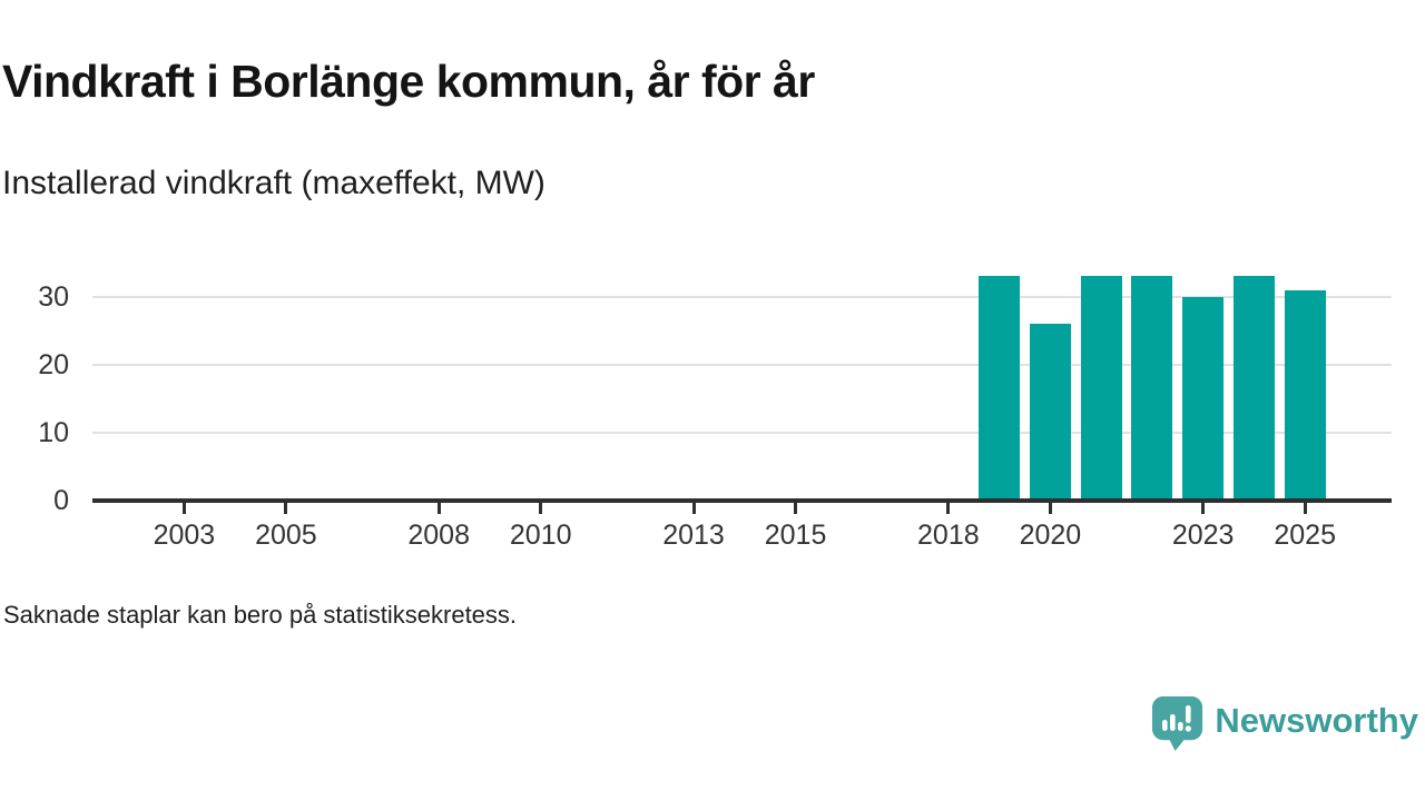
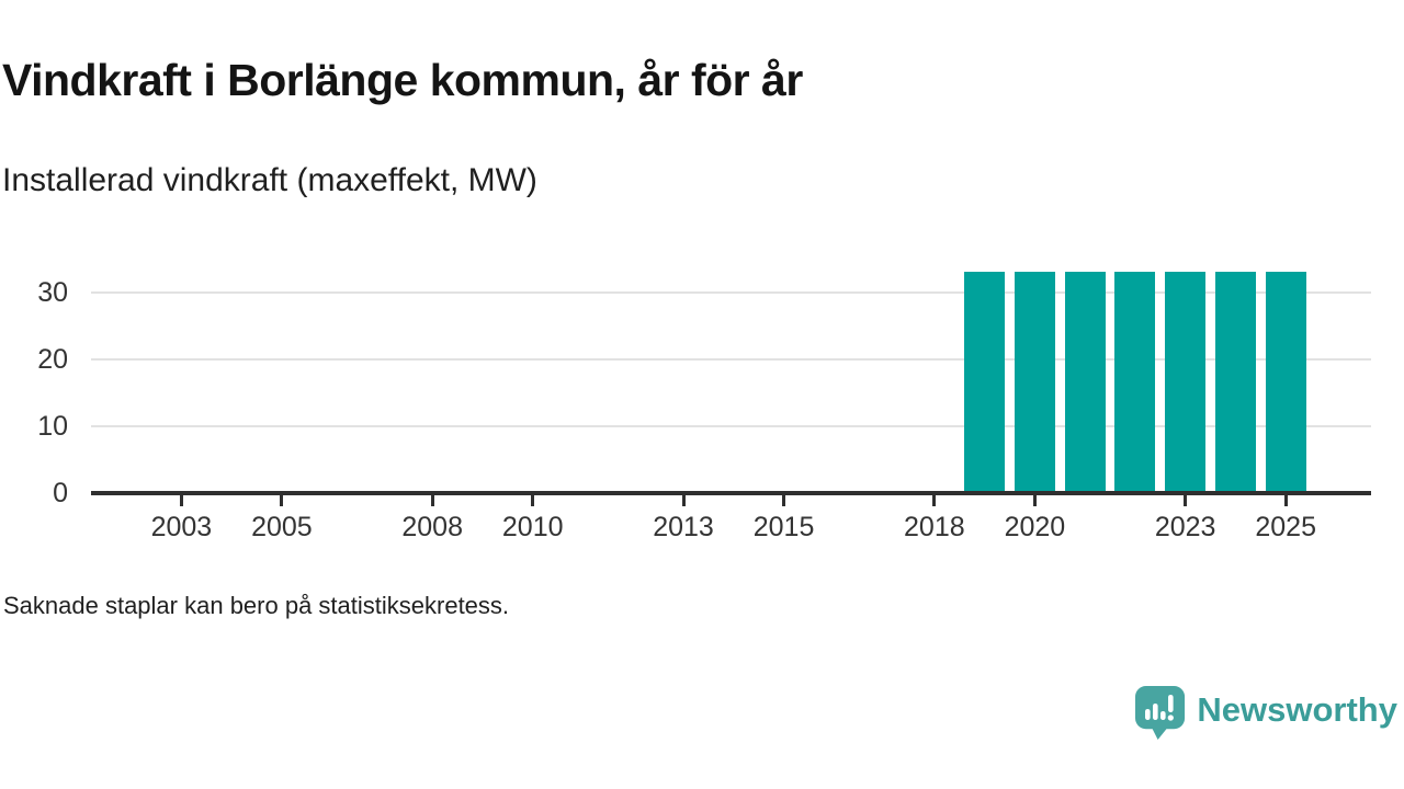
2020: 26 -> 33
2023: 30 -> 33
2025: 31 -> 33
